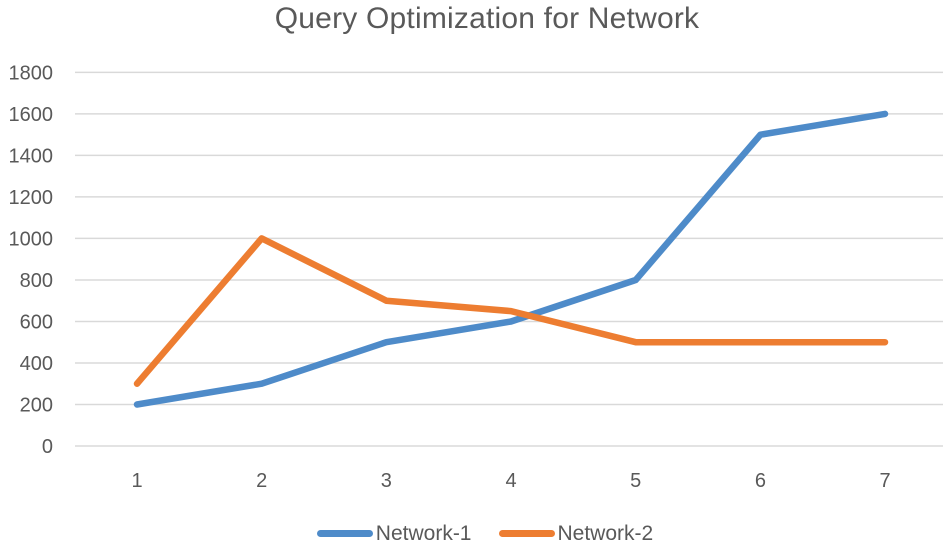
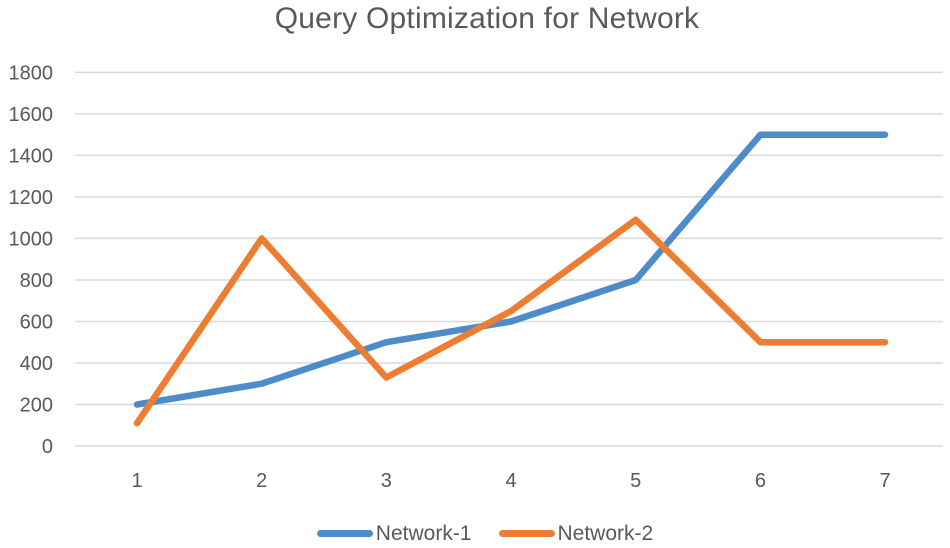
Network-2/1: 300 -> 110
Network-2/3: 700 -> 330
Network-2/5: 500 -> 1090
Network-1/7: 1600 -> 1500
